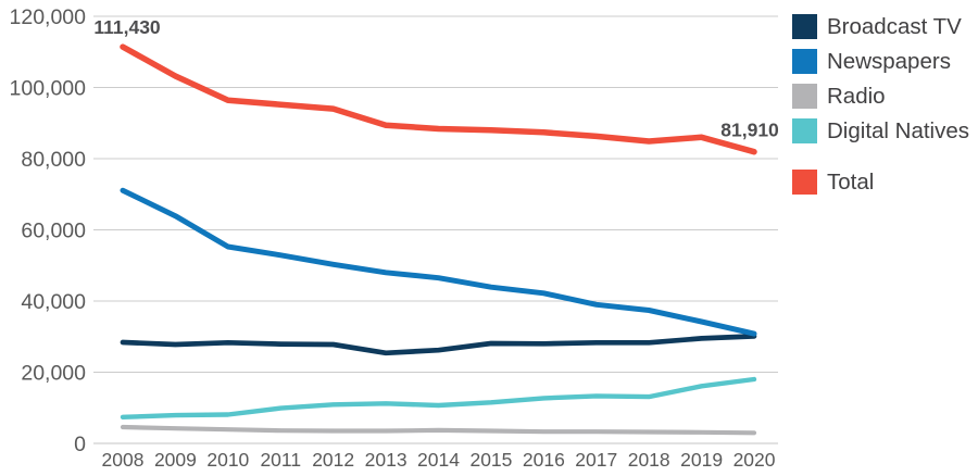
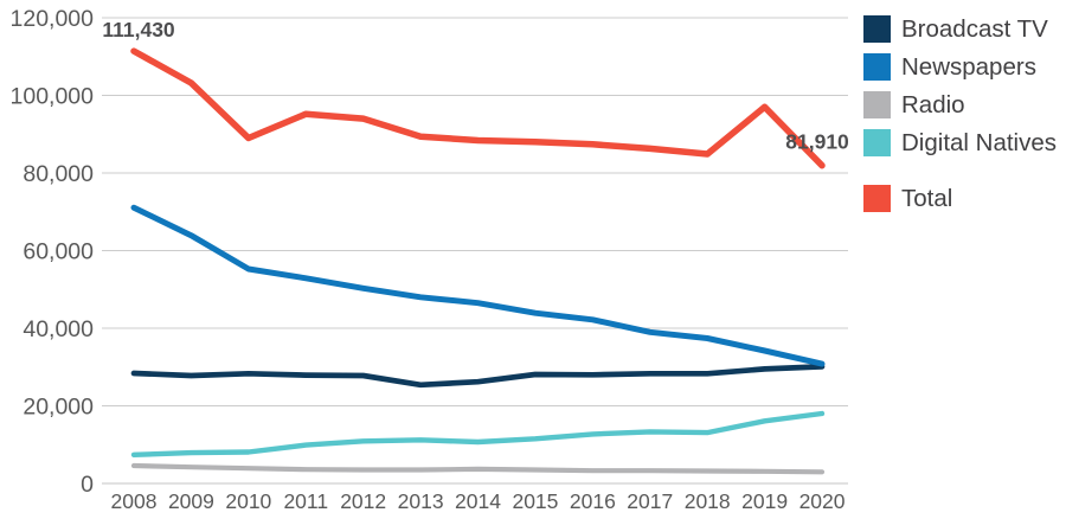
Total/2010: 96000 -> 89000
Total/2019: 86000 -> 97000
